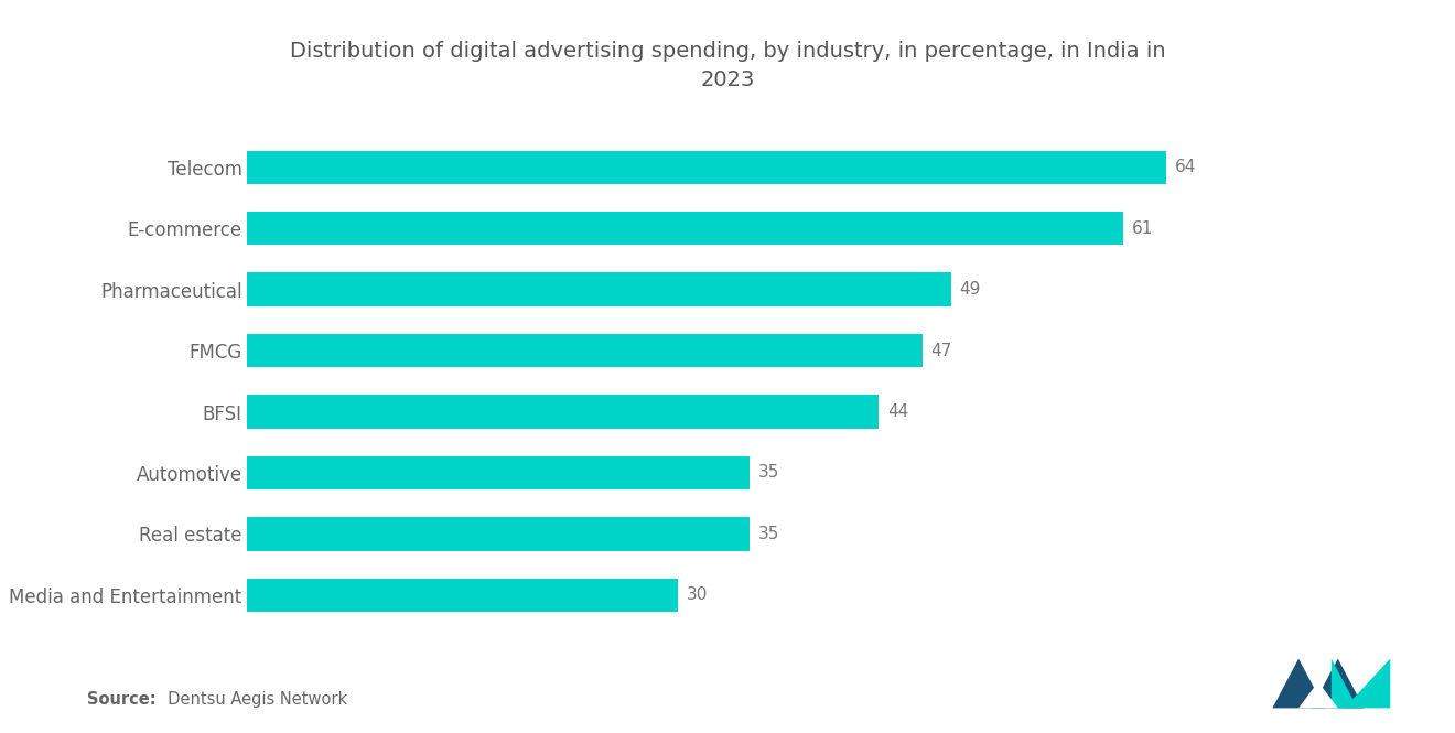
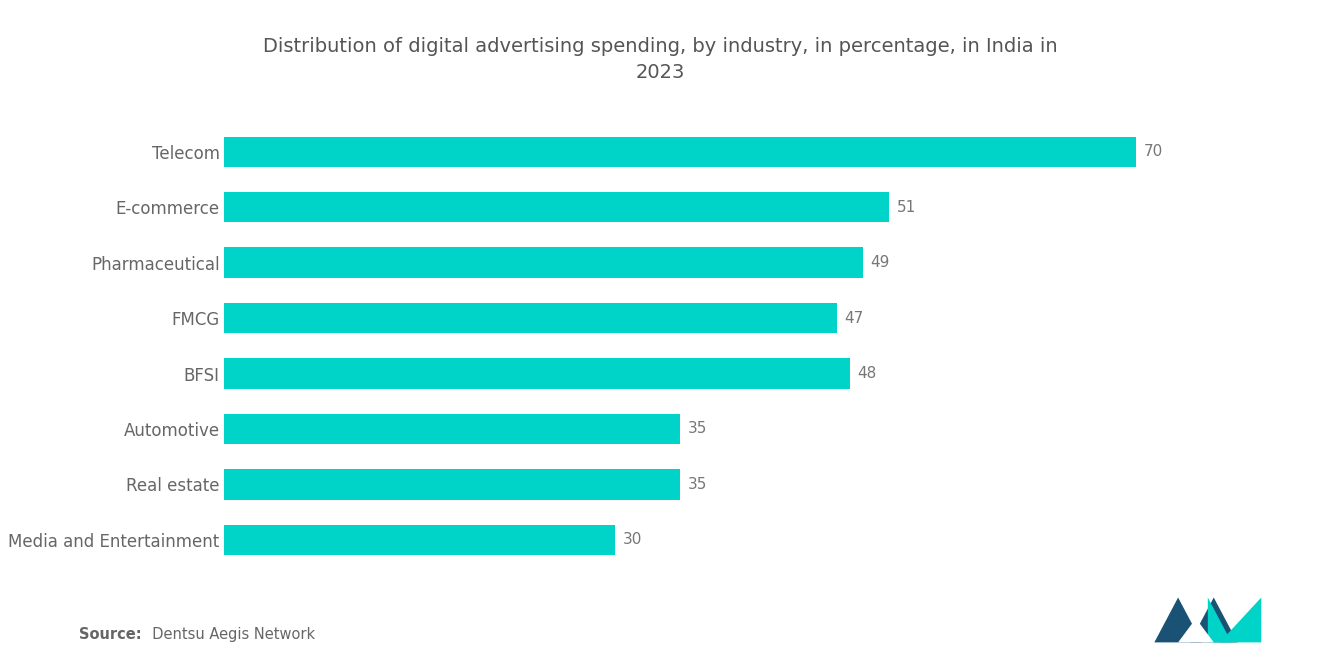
Telecom: 64 -> 70
E-commerce: 61 -> 51
BFSI: 44 -> 48
